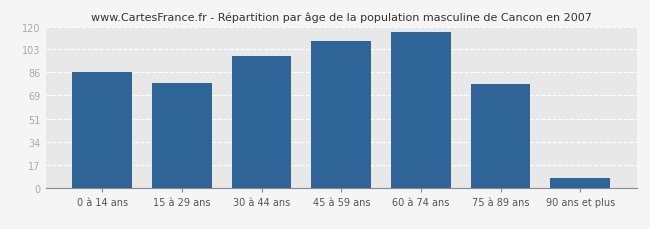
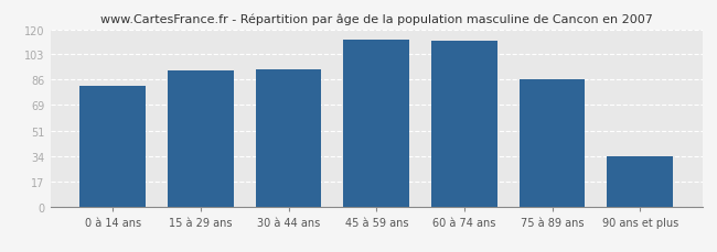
0 à 14 ans: 86 -> 82
15 à 29 ans: 78 -> 92
30 à 44 ans: 98 -> 93
45 à 59 ans: 109 -> 113
60 à 74 ans: 116 -> 112
75 à 89 ans: 77 -> 86
90 ans et plus: 7 -> 34
